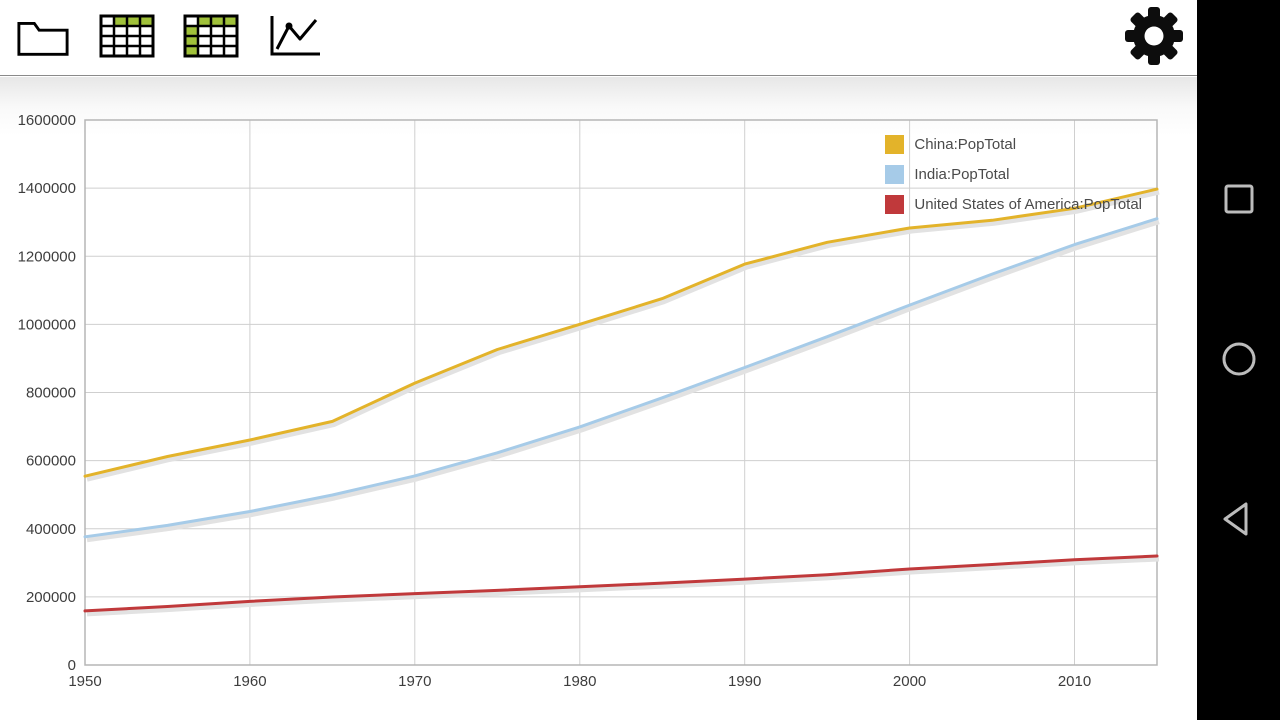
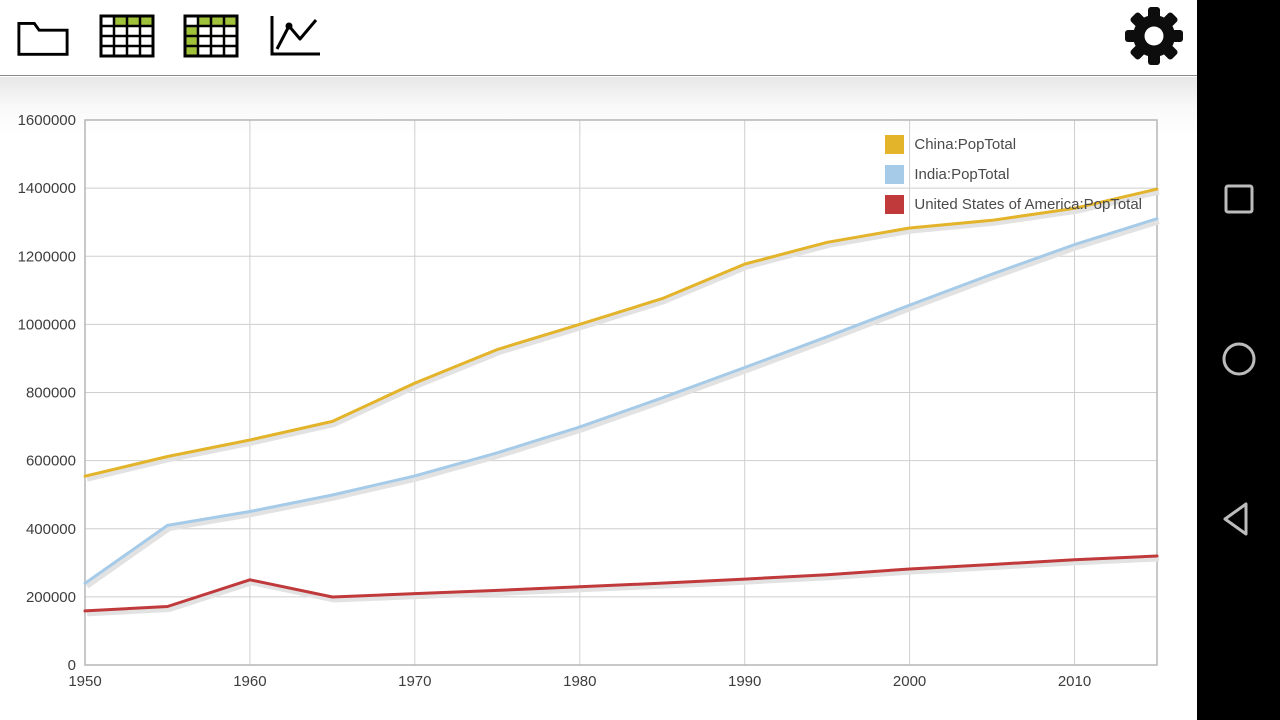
India:PopTotal/1950: 380000 -> 240000
United States of America:PopTotal/1960: 190000 -> 250000
